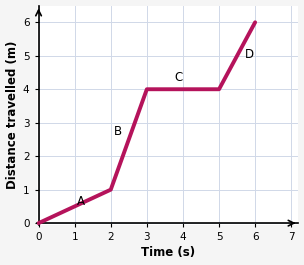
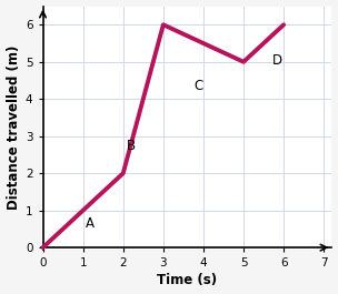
2: 1 -> 2
3: 4 -> 6
5: 4 -> 5
